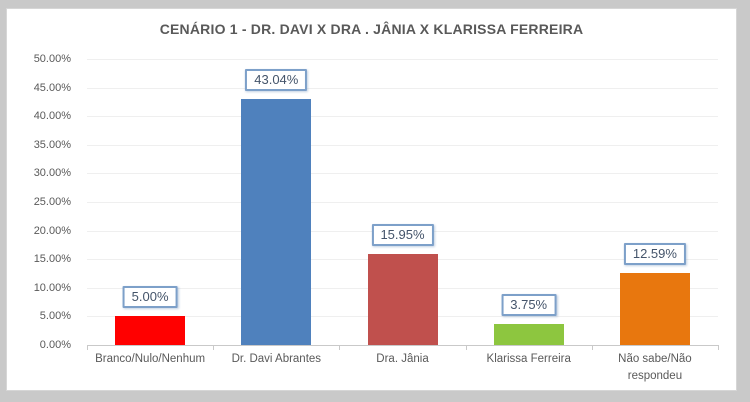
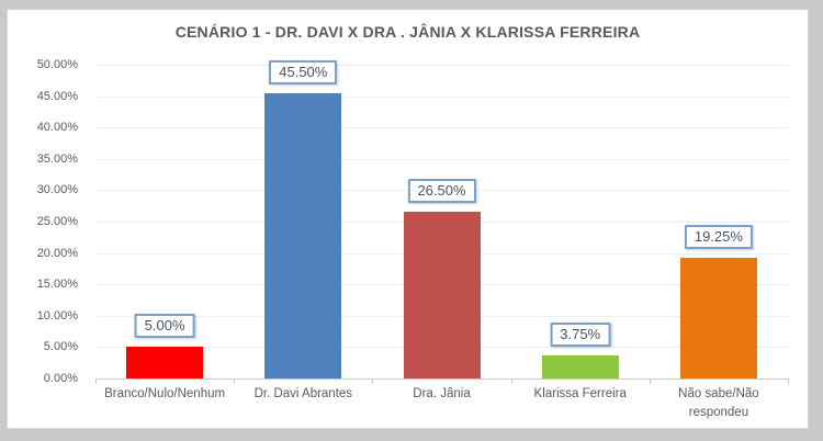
Dr. Davi Abrantes: 43.04% -> 45.50%
Dra. Jânia: 15.95% -> 26.50%
Não sabe/Não respondeu: 12.59% -> 19.25%
